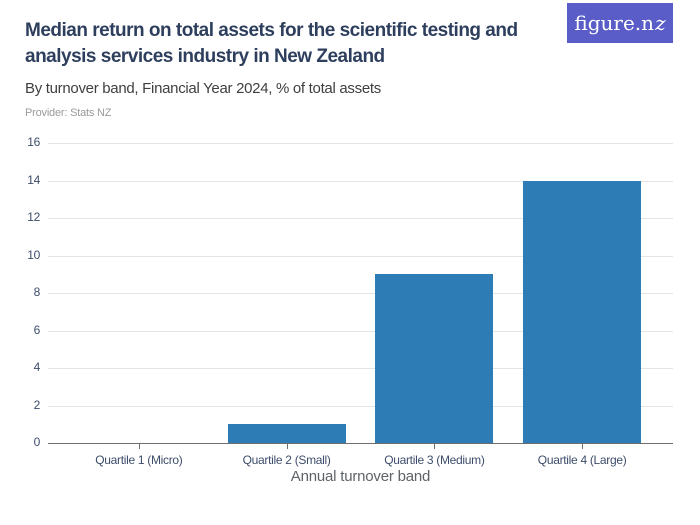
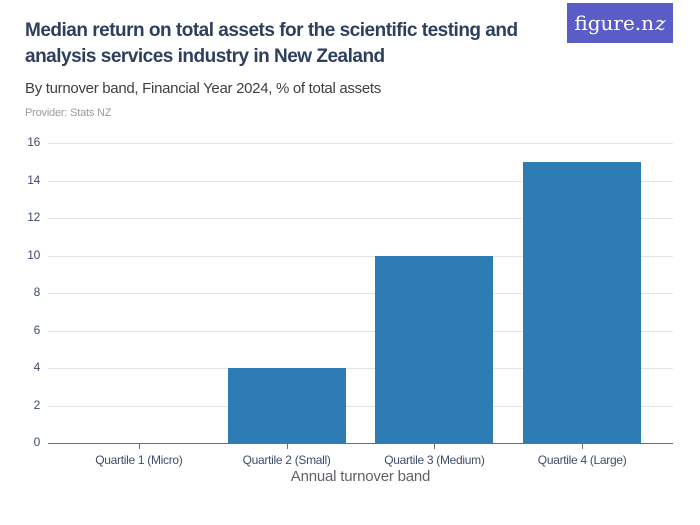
Quartile 2 (Small): 1 -> 4
Quartile 3 (Medium): 9 -> 10
Quartile 4 (Large): 14 -> 15
